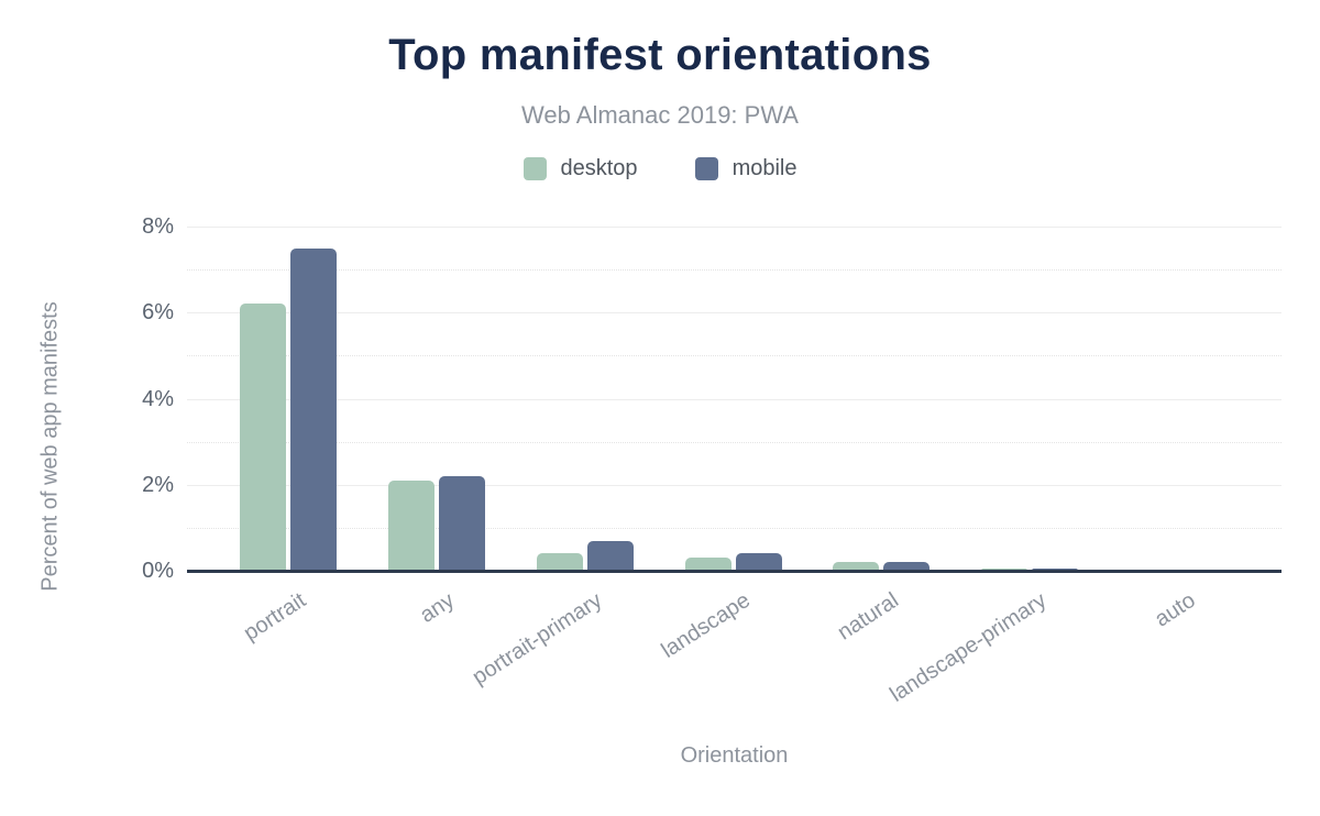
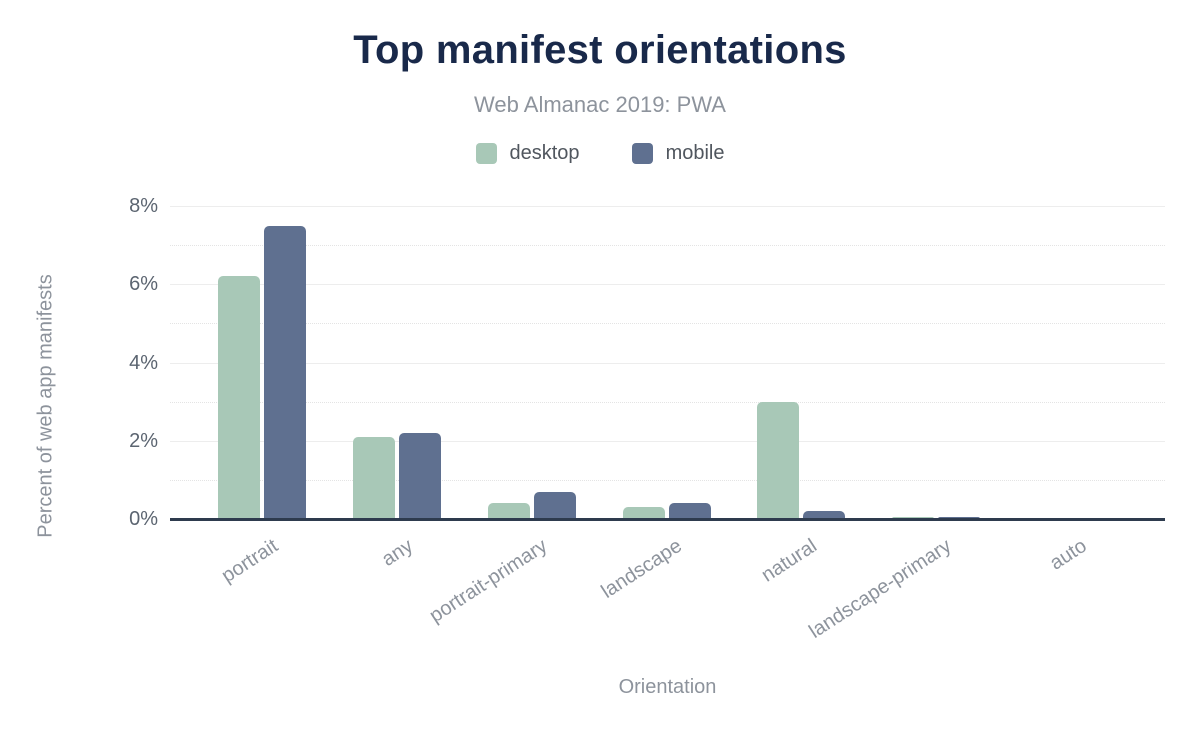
desktop/natural: 0.2% -> 3.0%
